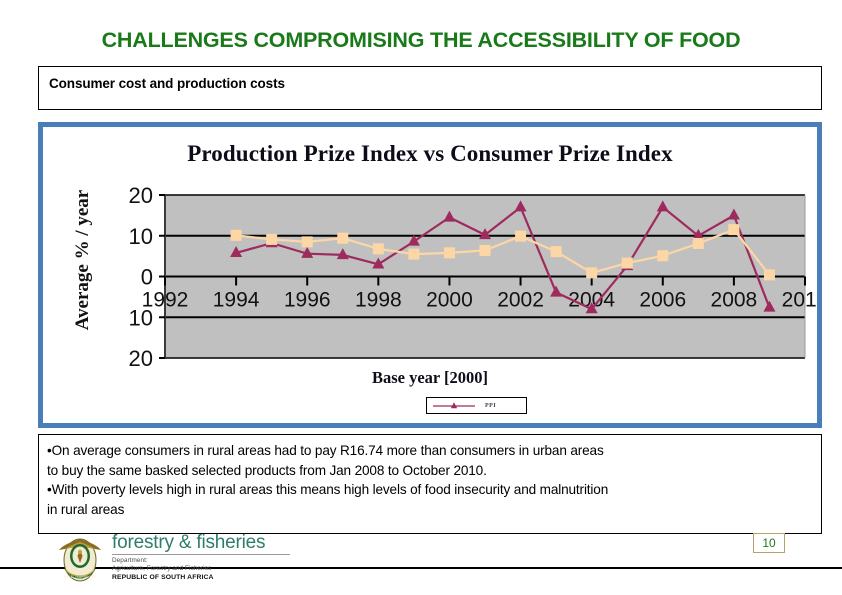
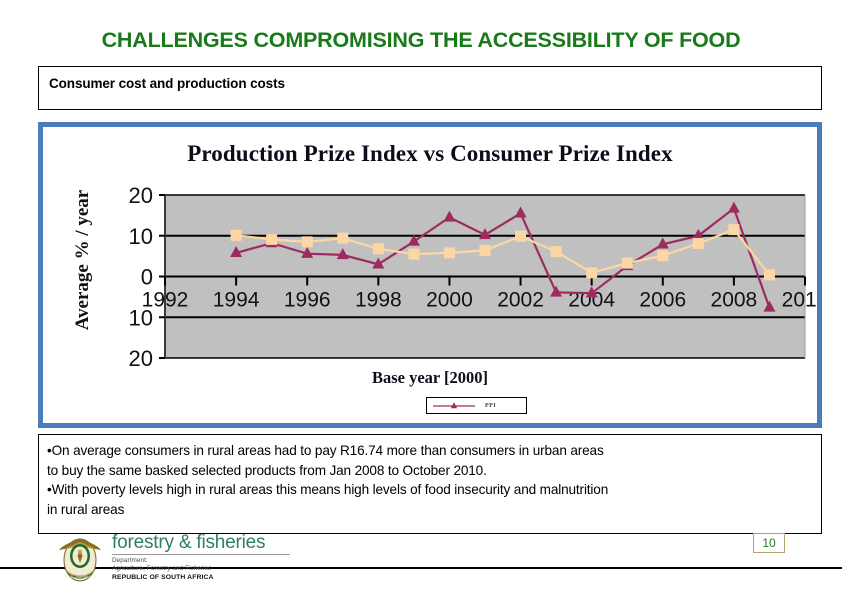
PPI/2002: 17 -> 16
PPI/2004: -8 -> -4
PPI/2006: 17 -> 8
PPI/2008: 15 -> 17
